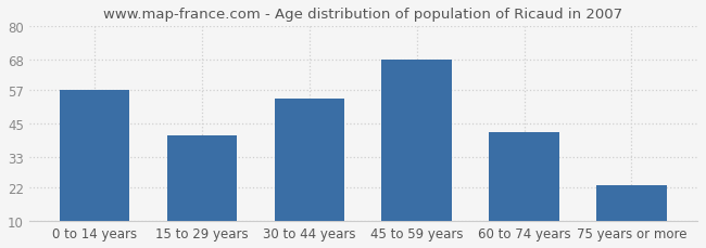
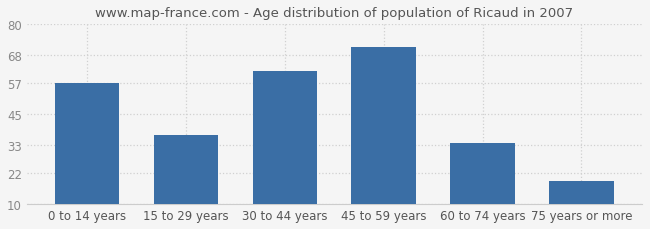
15 to 29 years: 41 -> 37
30 to 44 years: 54 -> 62
45 to 59 years: 68 -> 71
60 to 74 years: 42 -> 34
75 years or more: 23 -> 19
